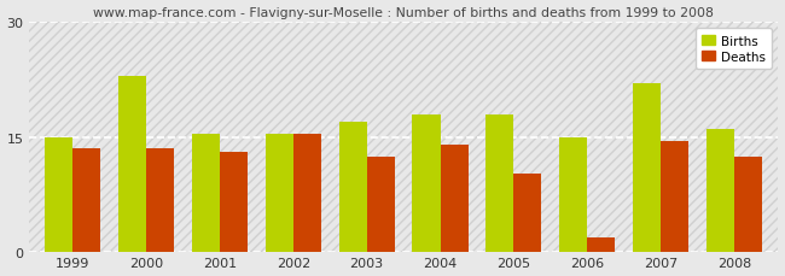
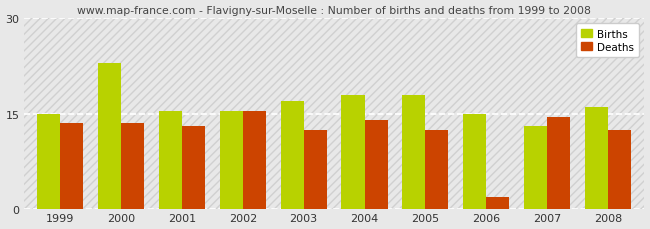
Deaths/2005: 10.2 -> 12.5
Births/2007: 22.0 -> 13.0
